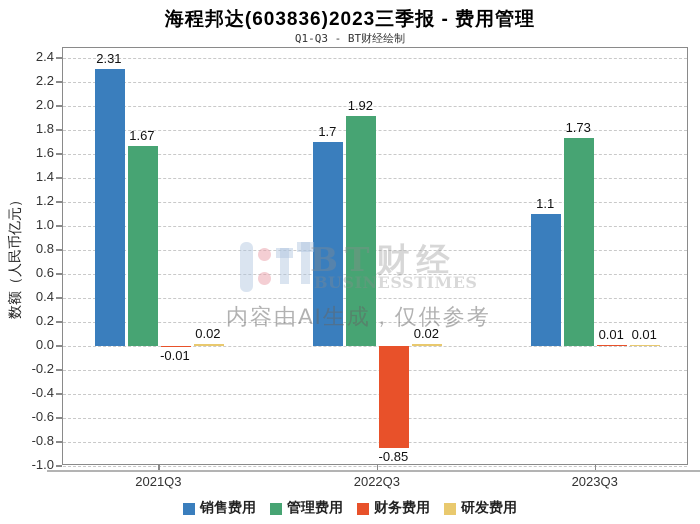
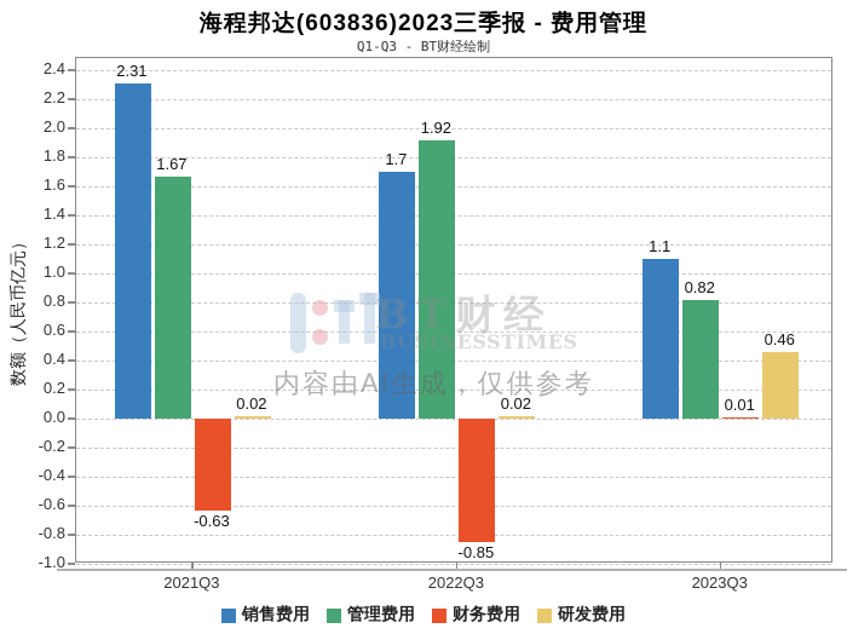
财务费用/2021Q3: -0.01 -> -0.63
管理费用/2023Q3: 1.73 -> 0.82
研发费用/2023Q3: 0.01 -> 0.46
